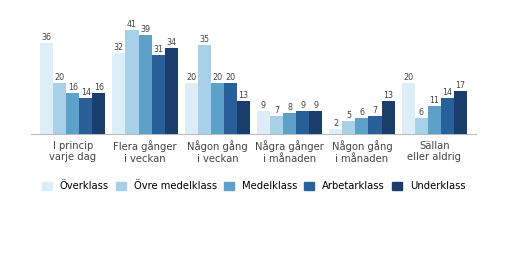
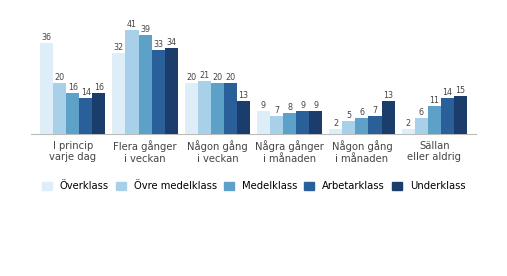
Arbetarklass/Flera gånger i veckan: 31 -> 33
Övre medelklass/Någon gång i veckan: 35 -> 21
Överklass/Sällan eller aldrig: 20 -> 2
Underklass/Sällan eller aldrig: 17 -> 15
